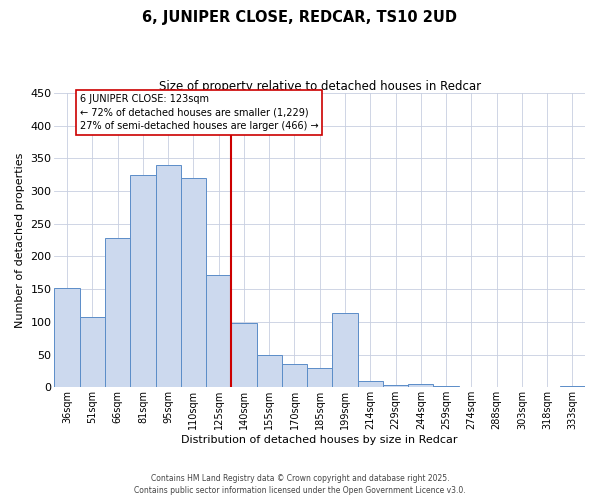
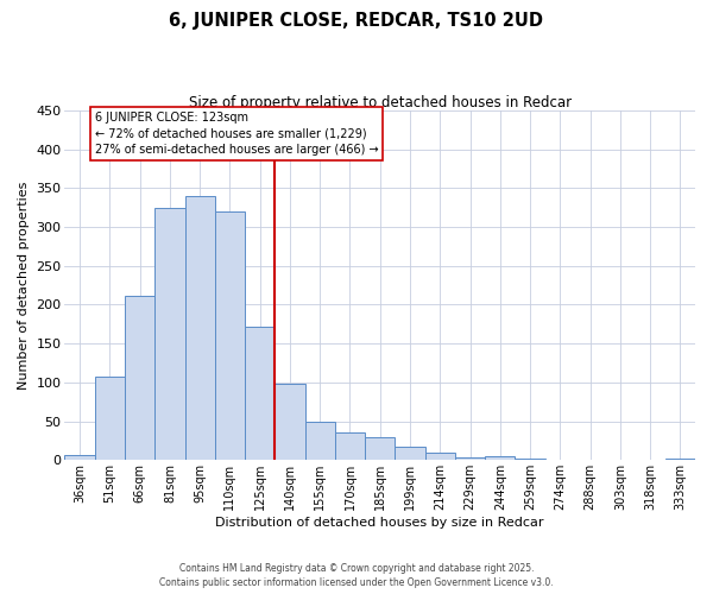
36sqm: 152 -> 7
66sqm: 228 -> 211
199sqm: 114 -> 17
